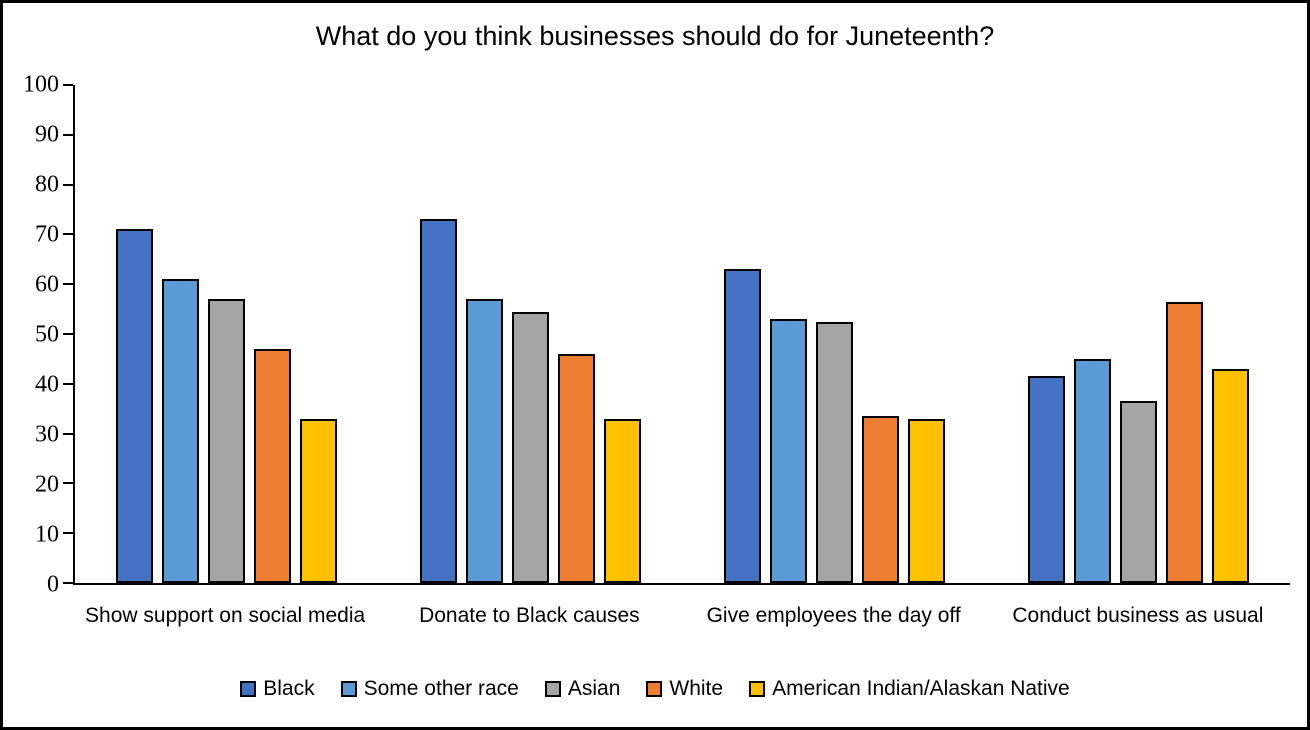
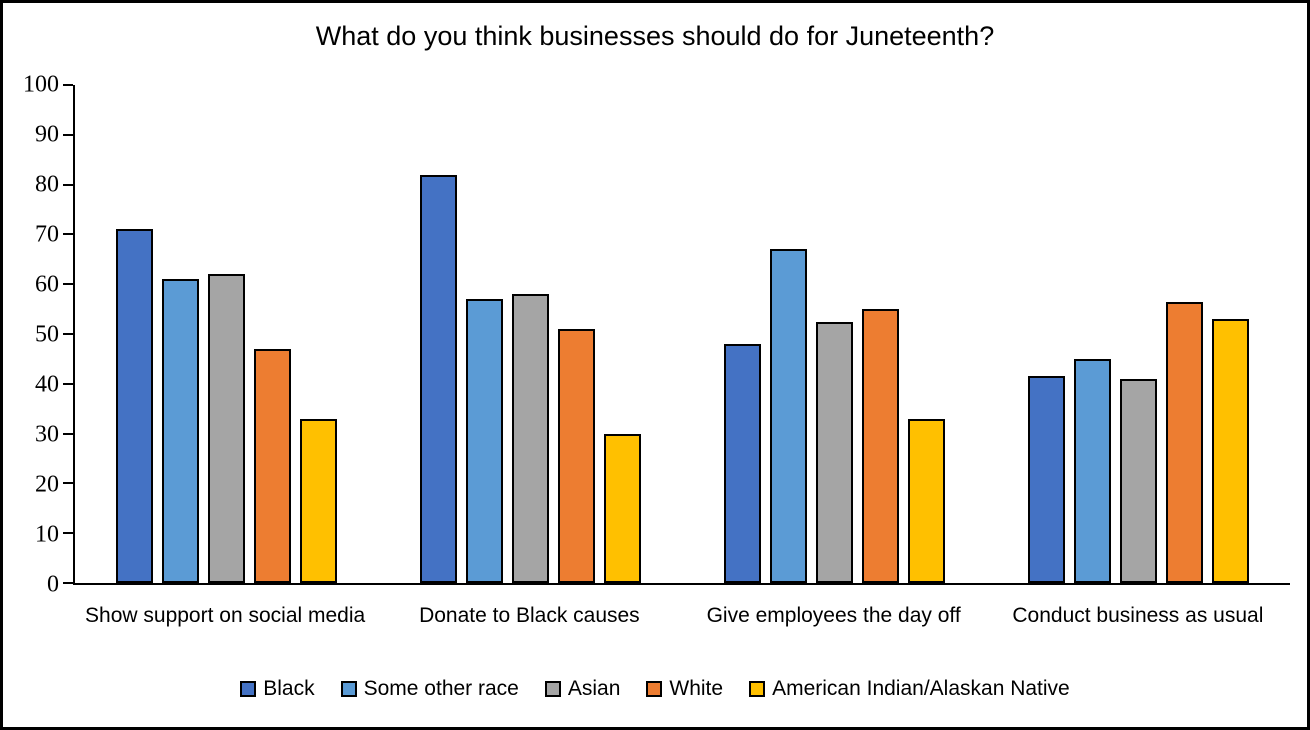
Asian/Show support on social media: 57 -> 62
Black/Donate to Black causes: 73 -> 82
Asian/Donate to Black causes: 54 -> 58
White/Donate to Black causes: 46 -> 51
American Indian/Alaskan Native/Donate to Black causes: 33 -> 30
Black/Give employees the day off: 63 -> 48
Some other race/Give employees the day off: 53 -> 67
White/Give employees the day off: 34 -> 55
Asian/Conduct business as usual: 36 -> 41
American Indian/Alaskan Native/Conduct business as usual: 43 -> 53
